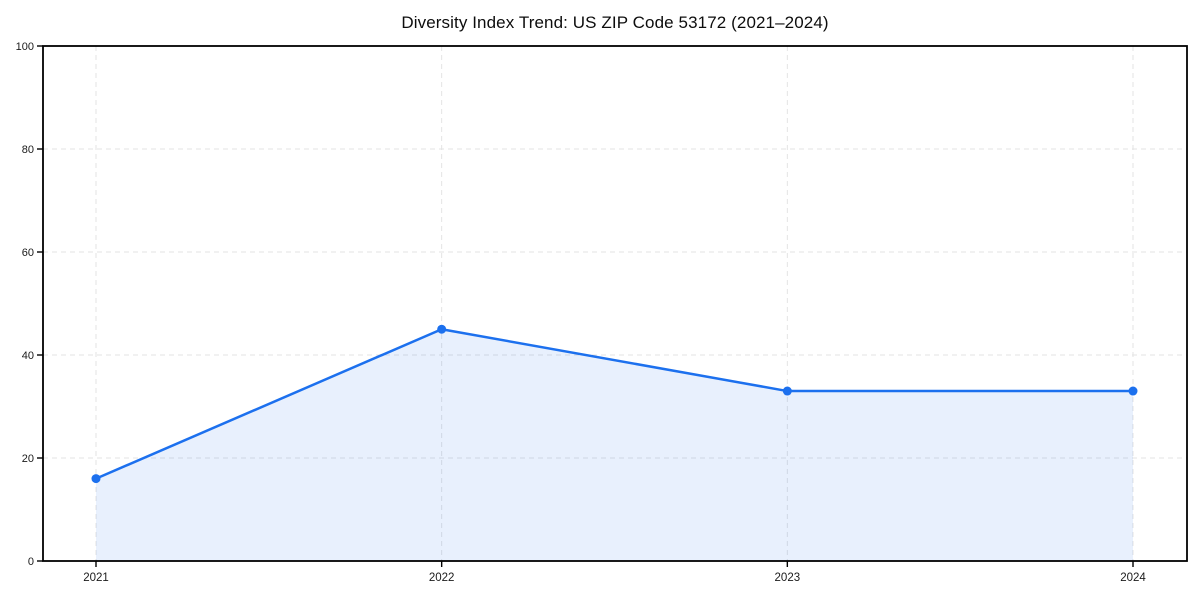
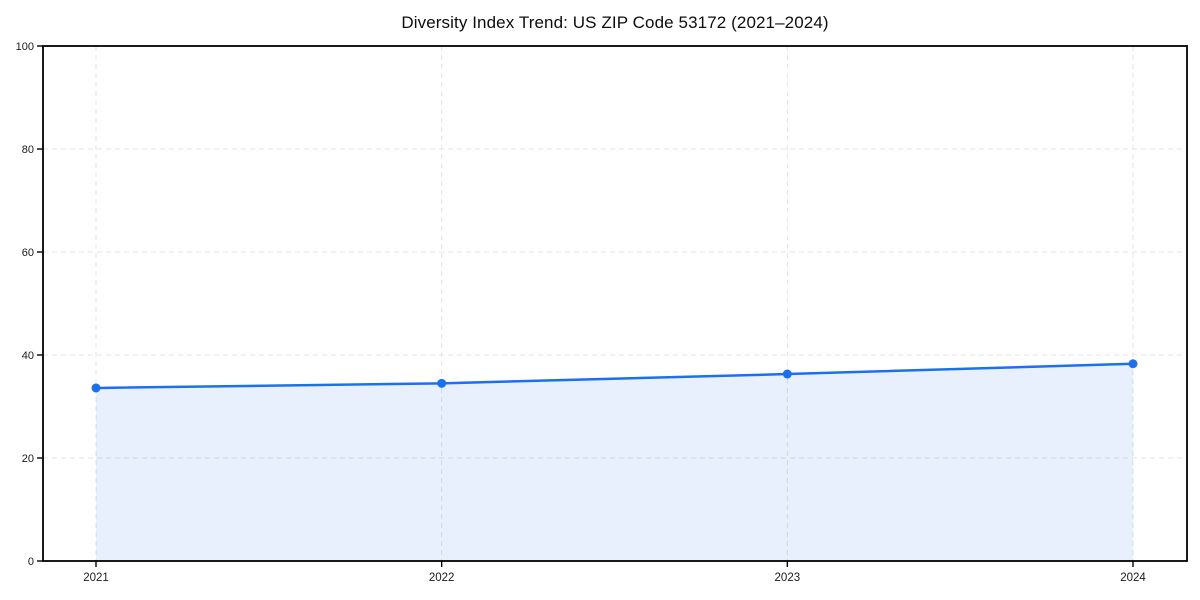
2021: 16 -> 34
2022: 45 -> 34
2023: 33 -> 36
2024: 33 -> 38
